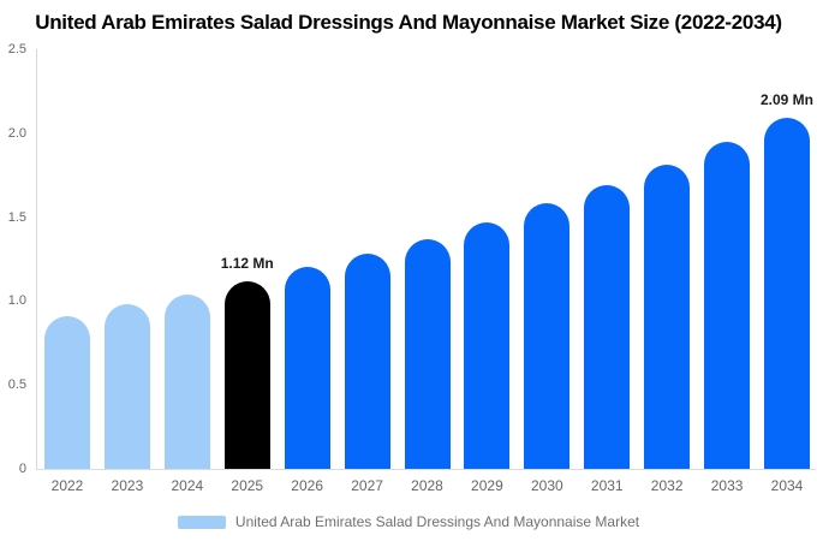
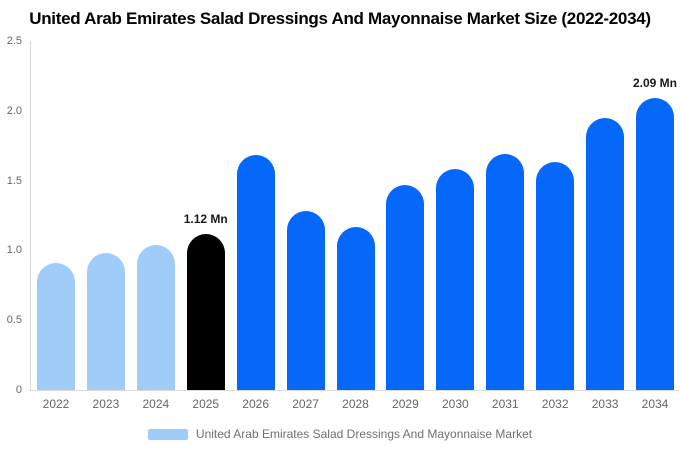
2026: 1.20 -> 1.68
2028: 1.37 -> 1.17
2032: 1.81 -> 1.63
